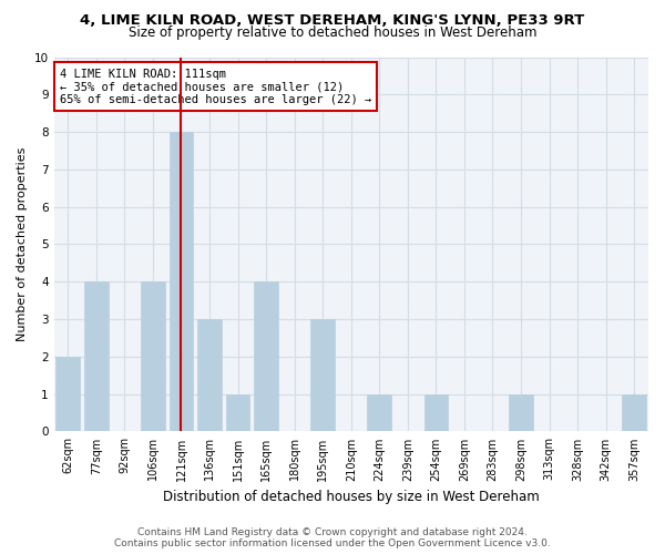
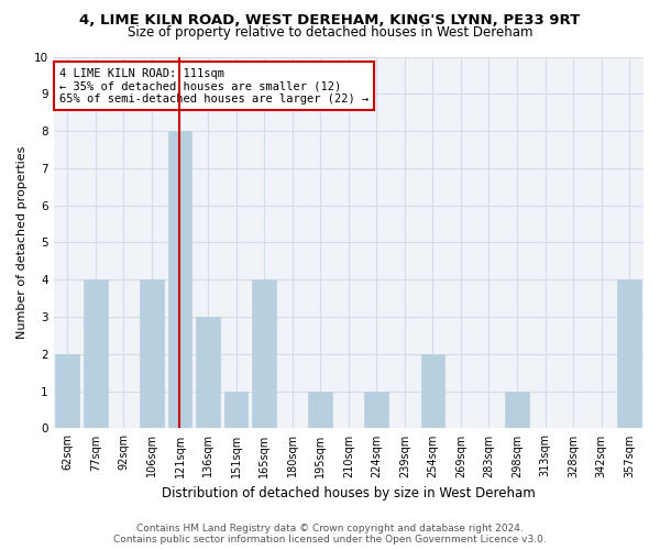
195sqm: 3 -> 1
254sqm: 1 -> 2
357sqm: 1 -> 4
